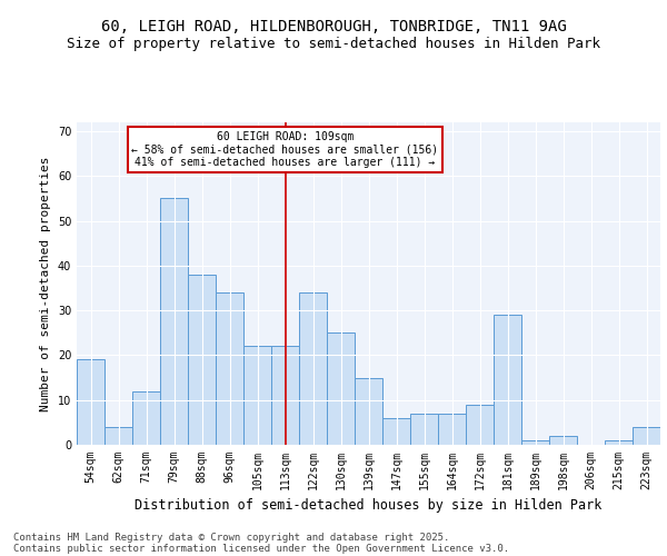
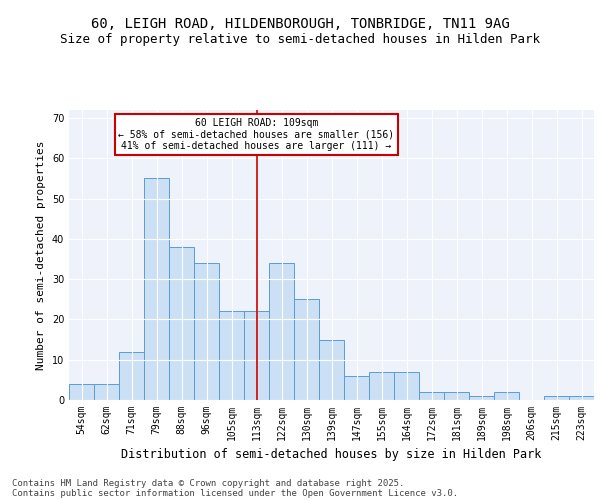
54sqm: 19 -> 4
172sqm: 9 -> 2
181sqm: 29 -> 2
223sqm: 4 -> 1
